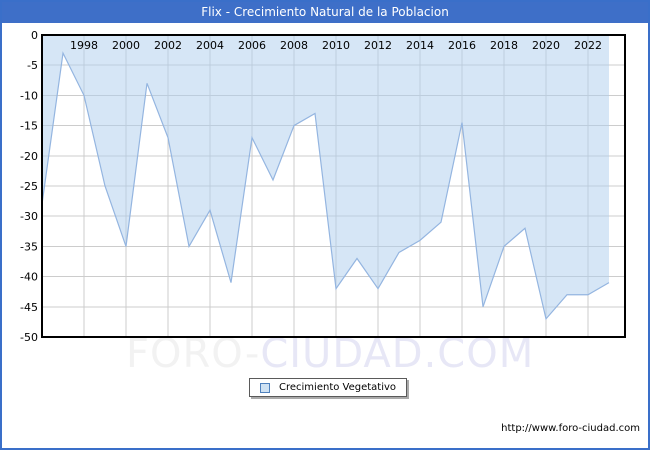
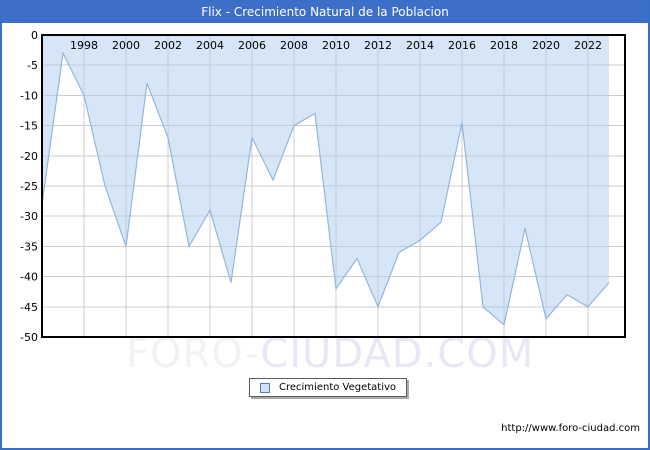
2012: -42 -> -45
2018: -35 -> -48
2022: -43 -> -45
